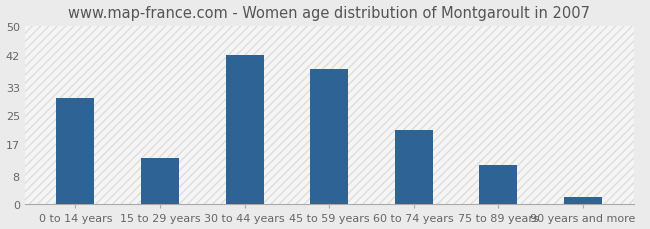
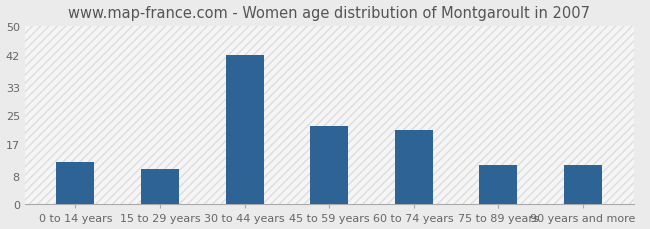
0 to 14 years: 30 -> 12
15 to 29 years: 13 -> 10
45 to 59 years: 38 -> 22
90 years and more: 2 -> 11
